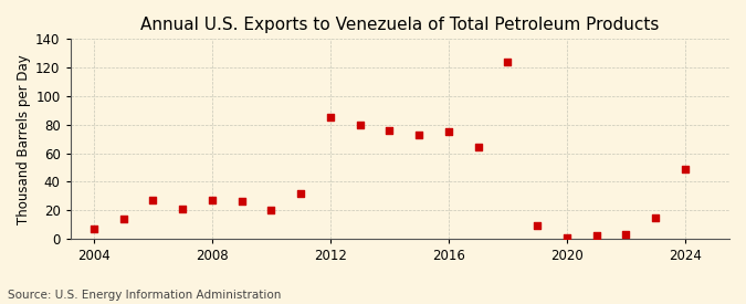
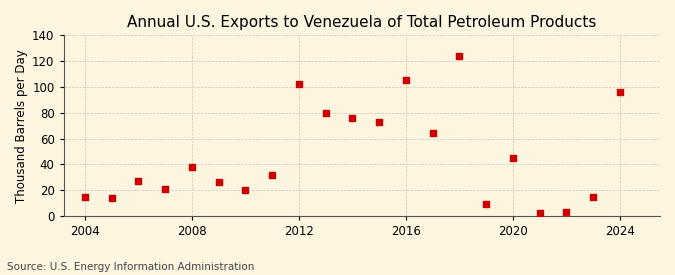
2004: 7 -> 15
2008: 27 -> 38
2012: 85 -> 102
2016: 75 -> 105
2020: 1 -> 45
2024: 49 -> 96
